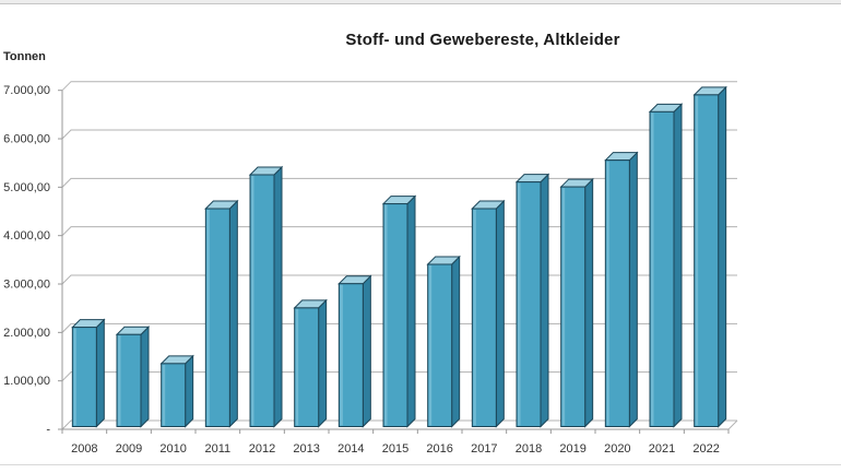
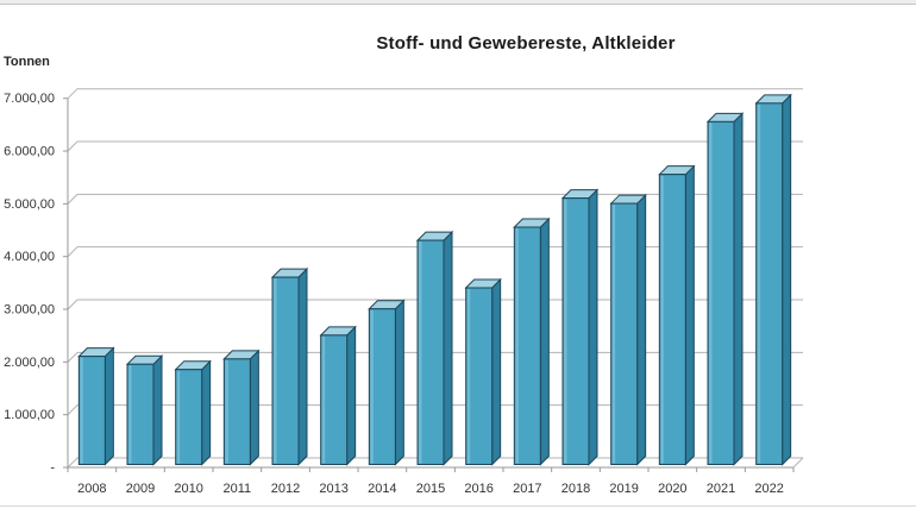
2010: 1300 -> 1800
2011: 4500 -> 2000
2012: 5200 -> 3600
2015: 4600 -> 4200
